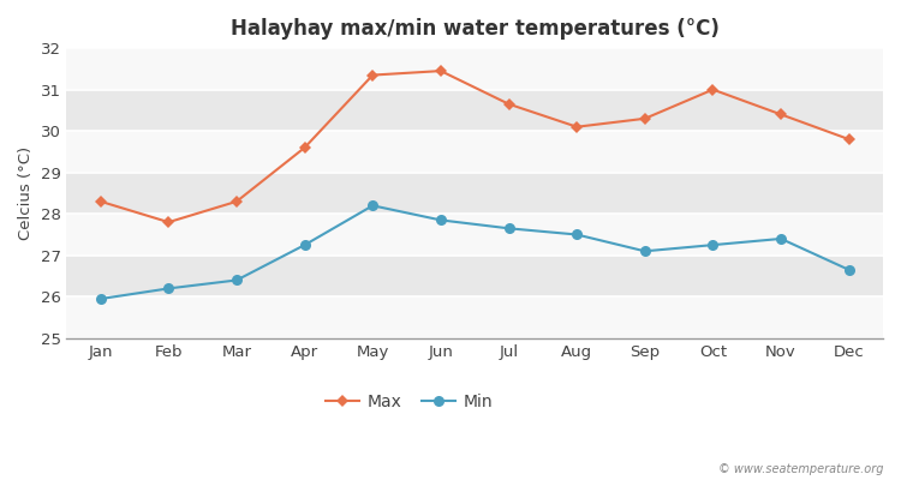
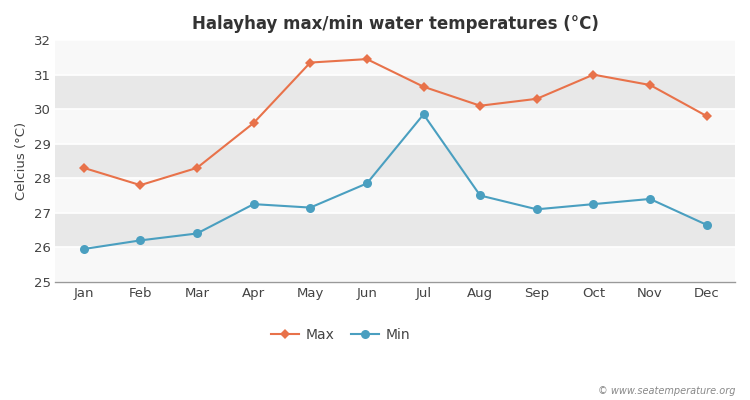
Min/May: 28.20 -> 27.15
Min/Jul: 27.65 -> 29.85
Max/Nov: 30.40 -> 30.70
